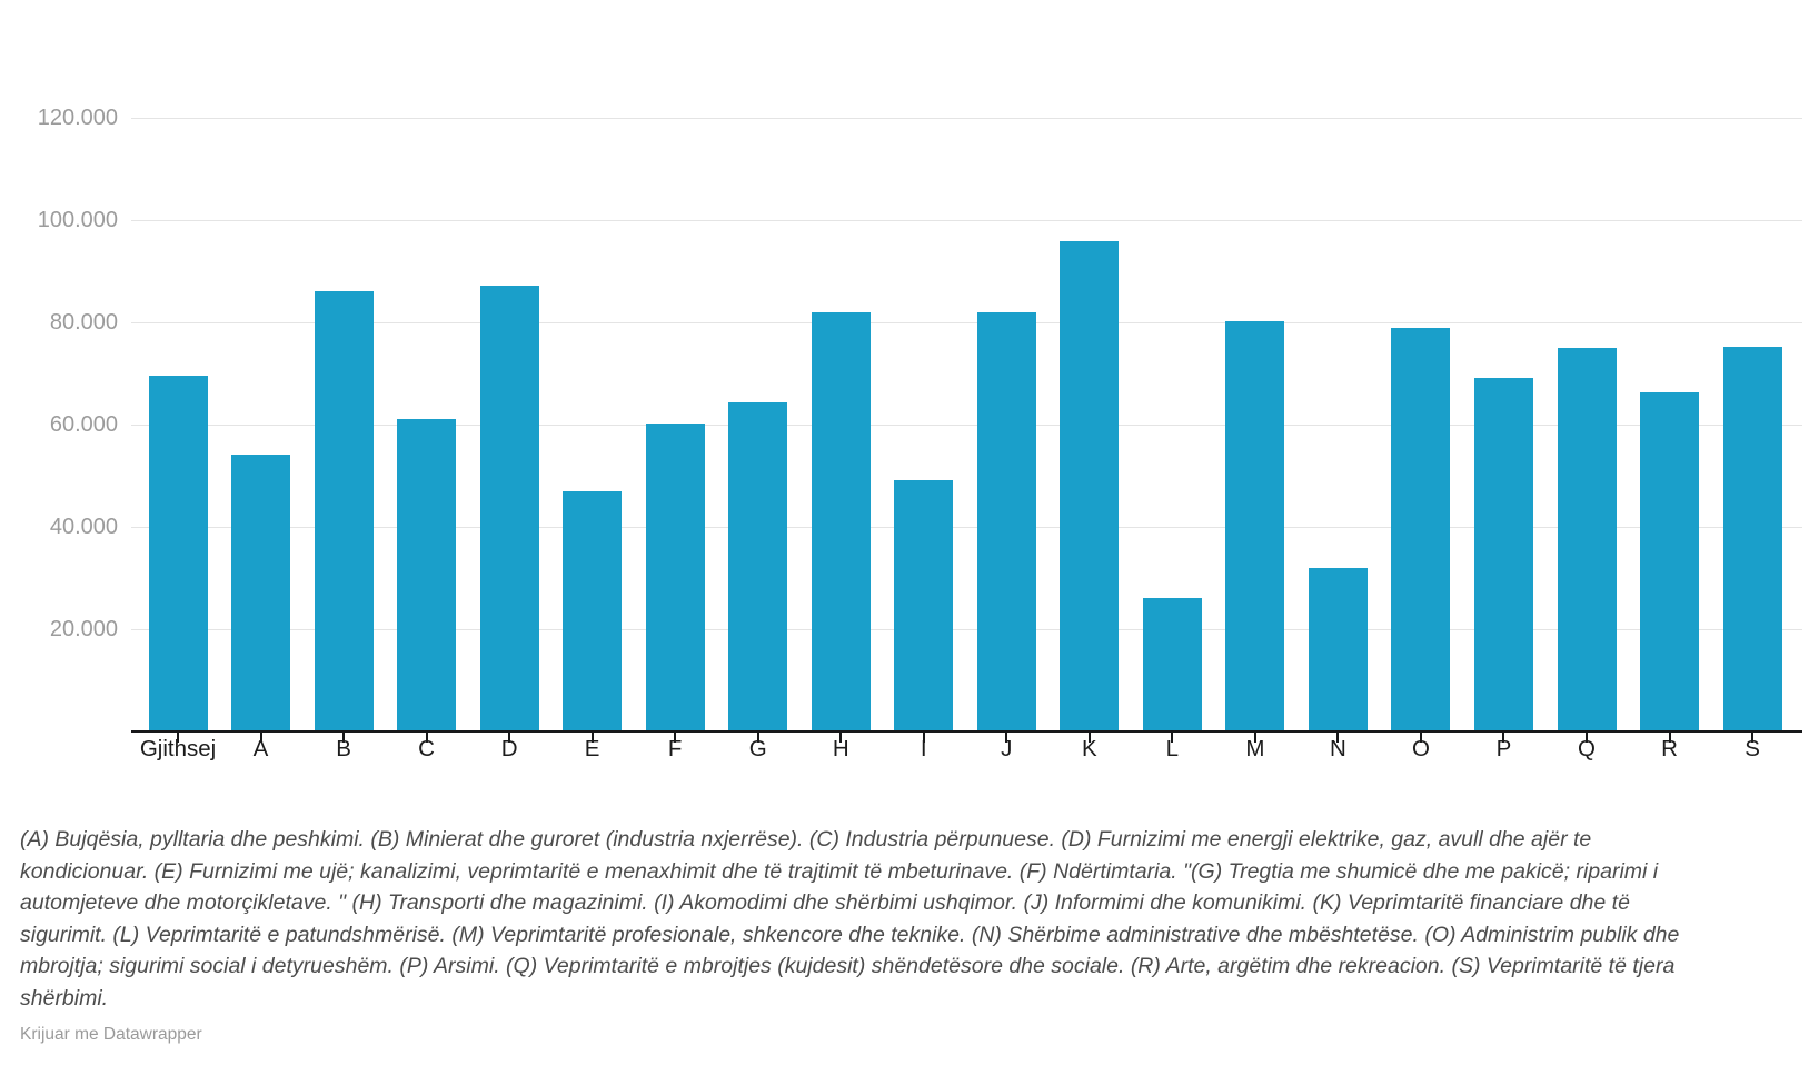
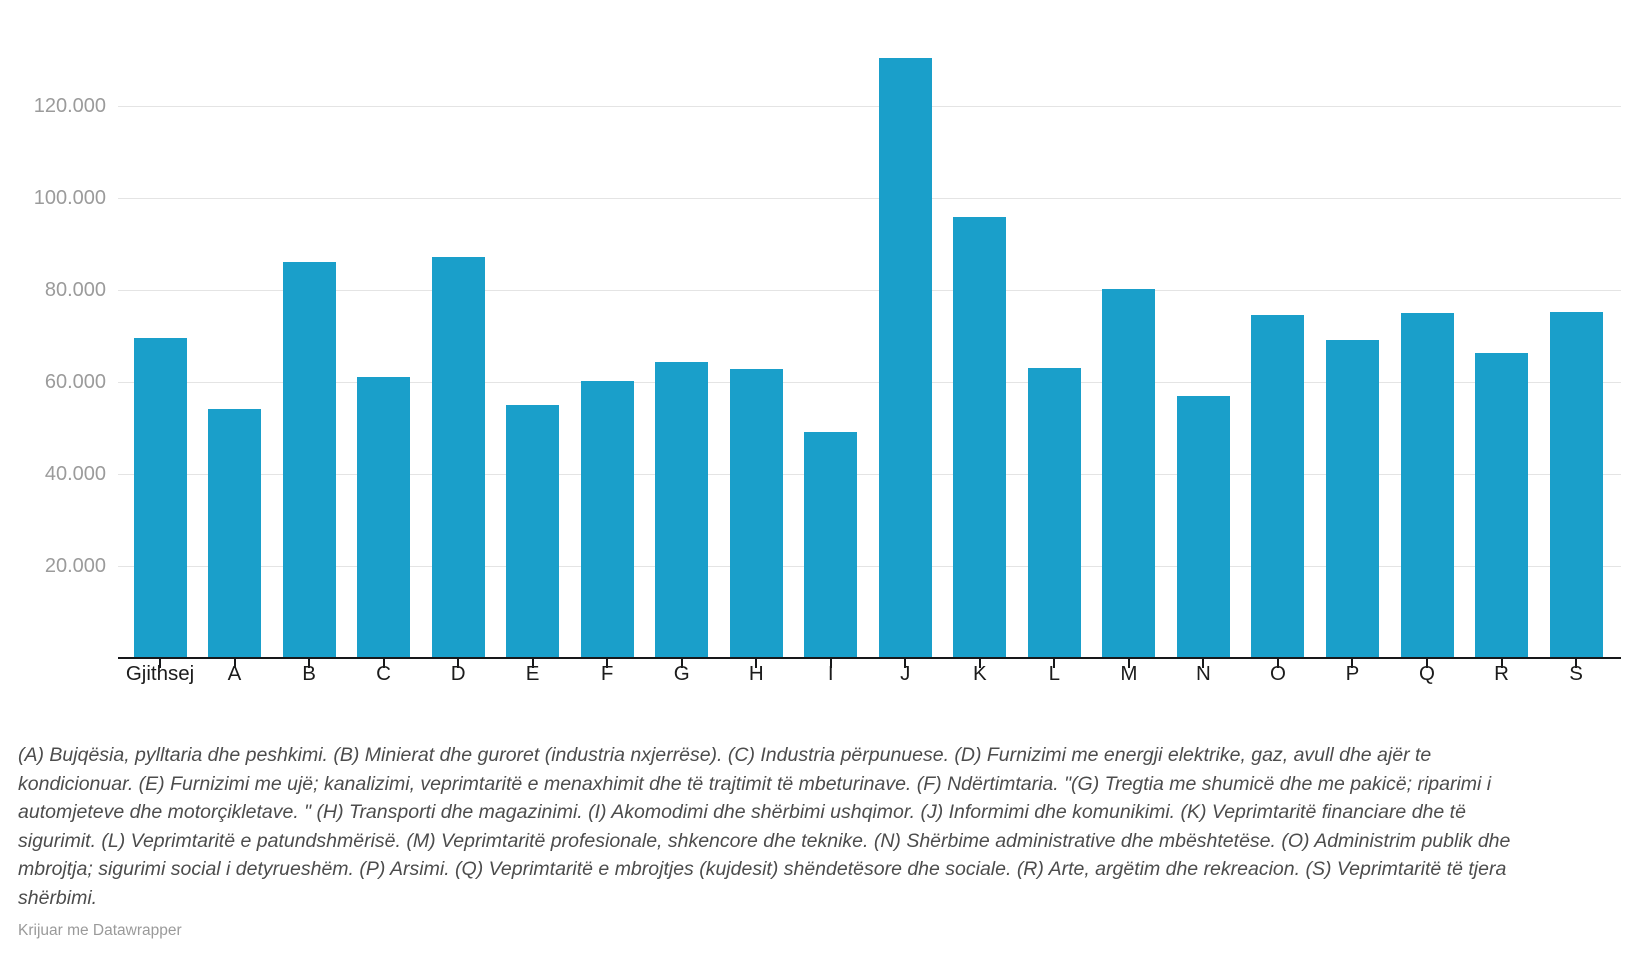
E: 47000 -> 55000
H: 82000 -> 63000
J: 82000 -> 130000
L: 26000 -> 63000
N: 32000 -> 57000
O: 79000 -> 74000
